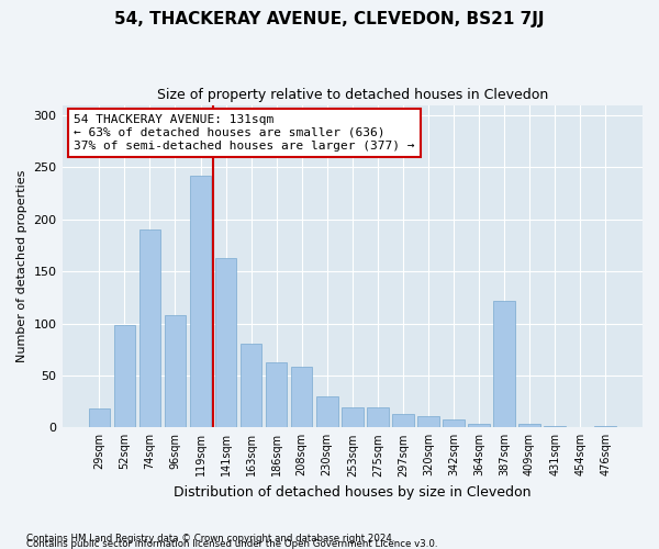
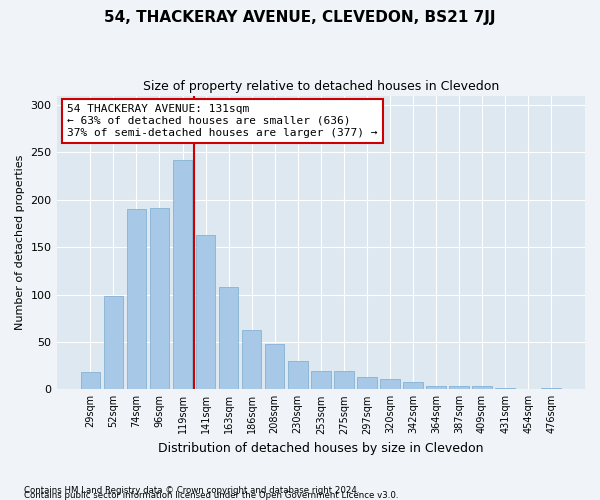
96sqm: 108 -> 191
163sqm: 80 -> 108
208sqm: 58 -> 48
387sqm: 122 -> 3
